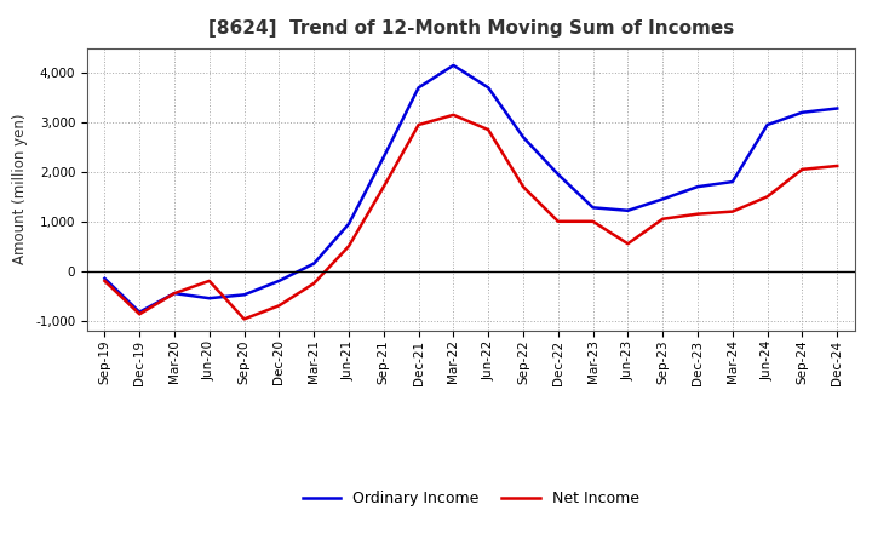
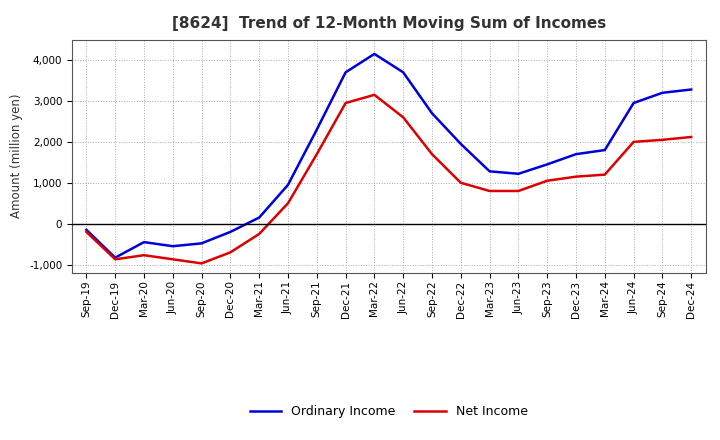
Net Income/Mar-20: -450 -> -770
Net Income/Jun-20: -200 -> -870
Net Income/Jun-22: 2,850 -> 2,600
Net Income/Mar-23: 1,000 -> 800
Net Income/Jun-23: 550 -> 800
Net Income/Jun-24: 1,500 -> 2,000
